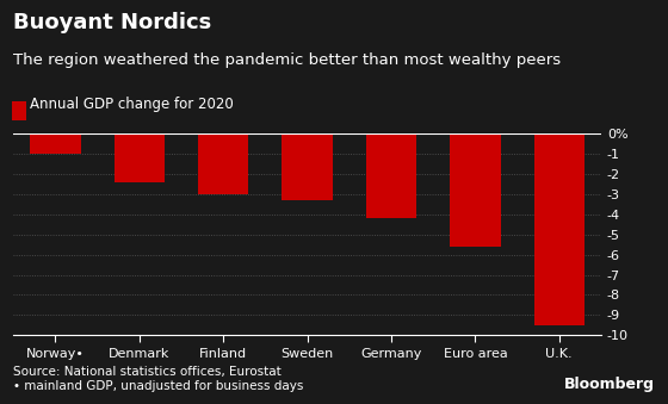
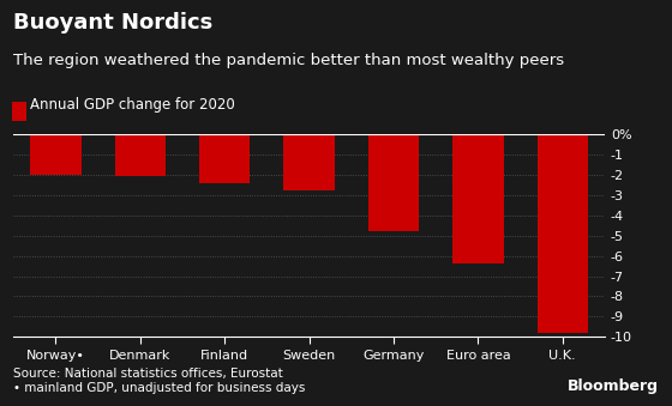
Norway•: -1.0 -> -2.0
Denmark: -2.4 -> -2.1
Finland: -3.0 -> -2.4
Sweden: -3.3 -> -2.8
Germany: -4.2 -> -4.8
Euro area: -5.6 -> -6.4
U.K.: -9.5 -> -9.8
